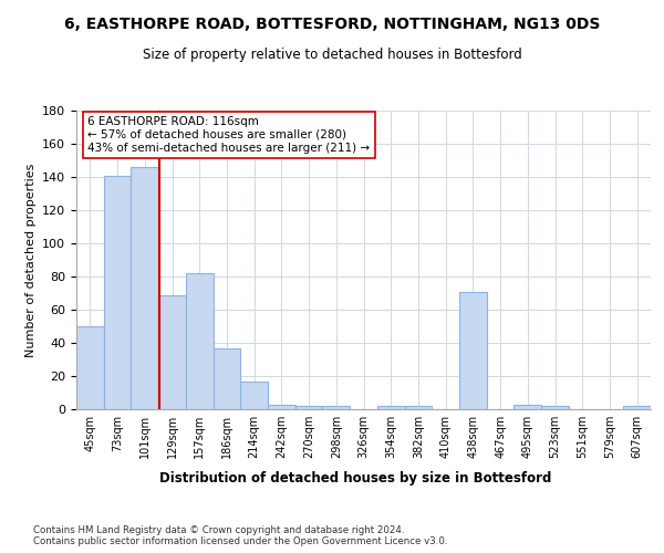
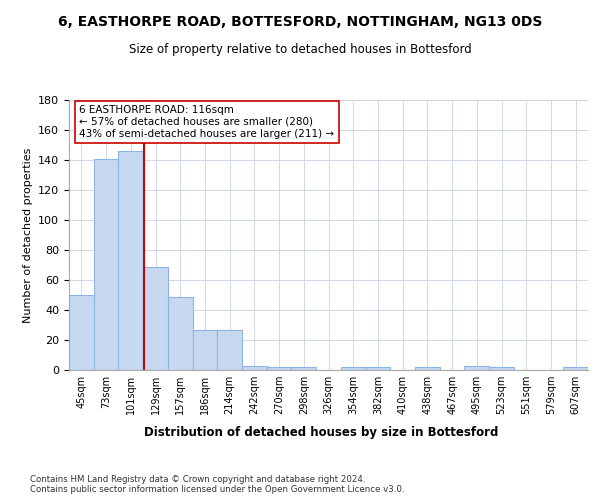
157sqm: 82 -> 49
186sqm: 37 -> 27
214sqm: 17 -> 27
438sqm: 71 -> 2
